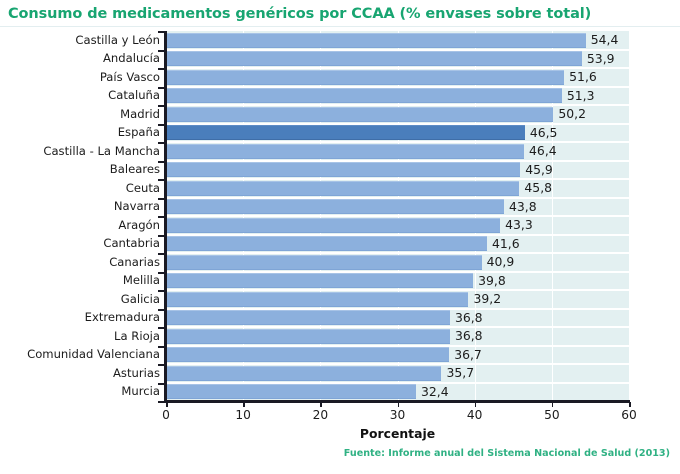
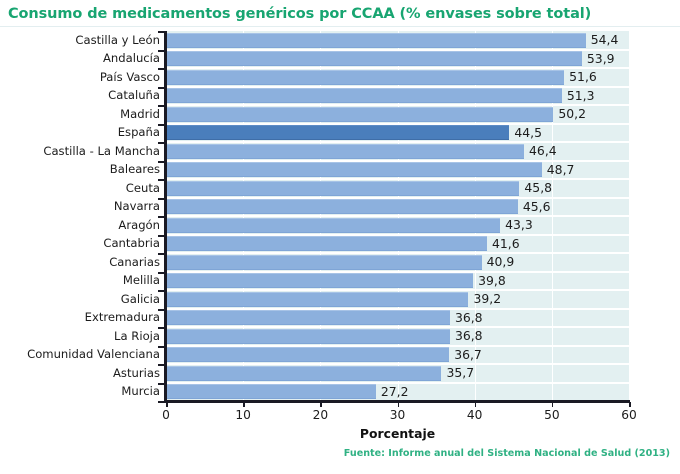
España: 46,5 -> 44,5
Baleares: 45,9 -> 48,7
Navarra: 43,8 -> 45,6
Murcia: 32,4 -> 27,2
